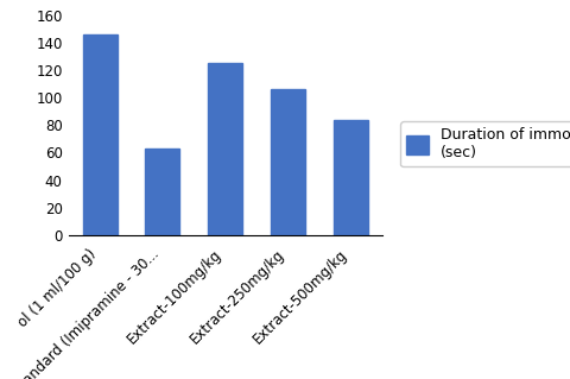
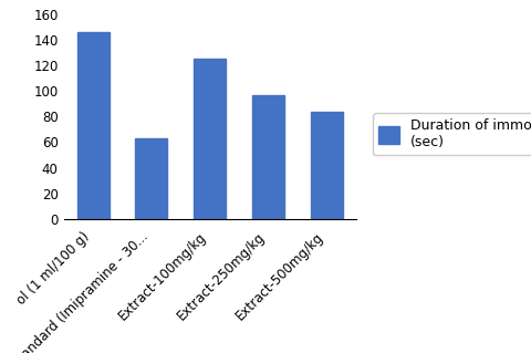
Extract-250mg/kg: 106 -> 97
